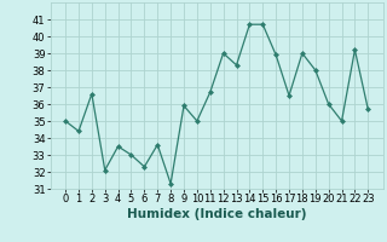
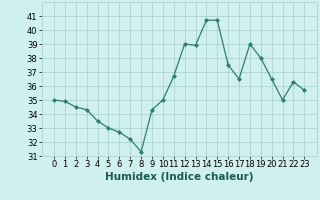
1: 34.4 -> 34.9
2: 36.6 -> 34.5
3: 32.1 -> 34.3
6: 32.3 -> 32.7
7: 33.6 -> 32.2
9: 35.9 -> 34.3
13: 38.3 -> 38.9
16: 38.9 -> 37.5
20: 36.0 -> 36.5
22: 39.2 -> 36.3
